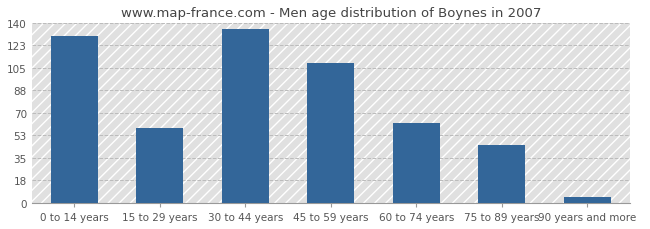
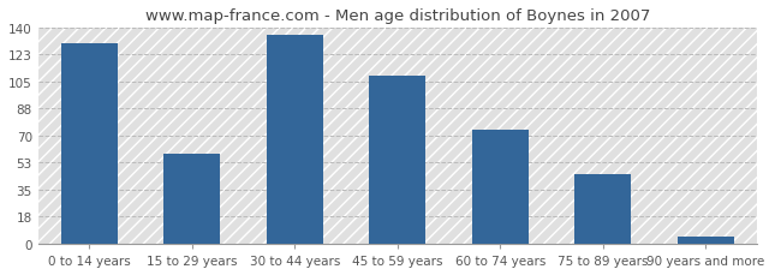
60 to 74 years: 62 -> 74
